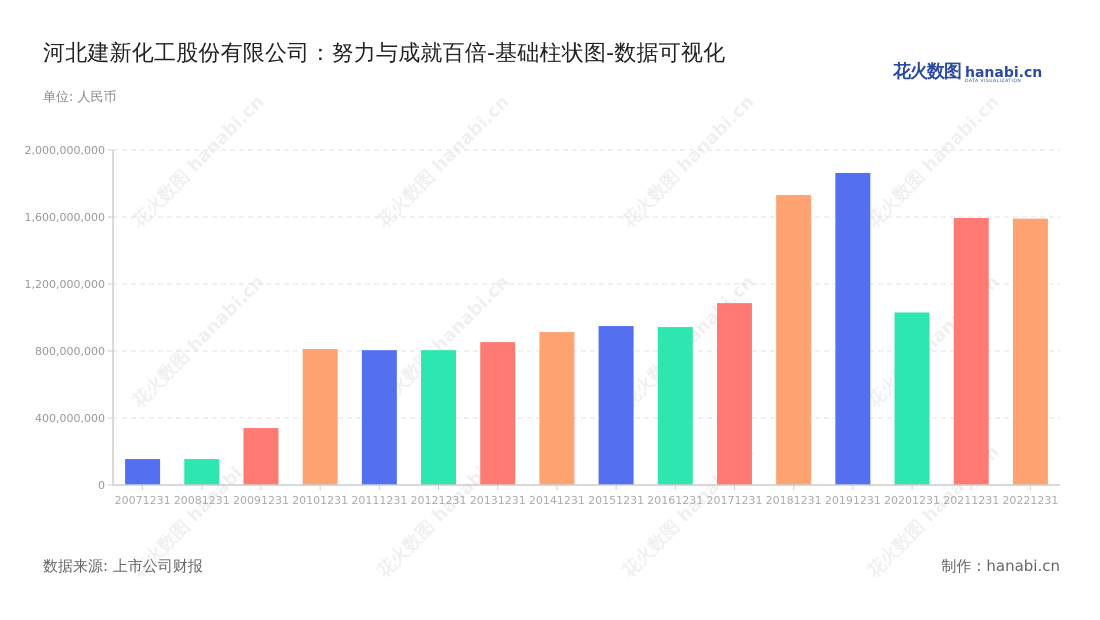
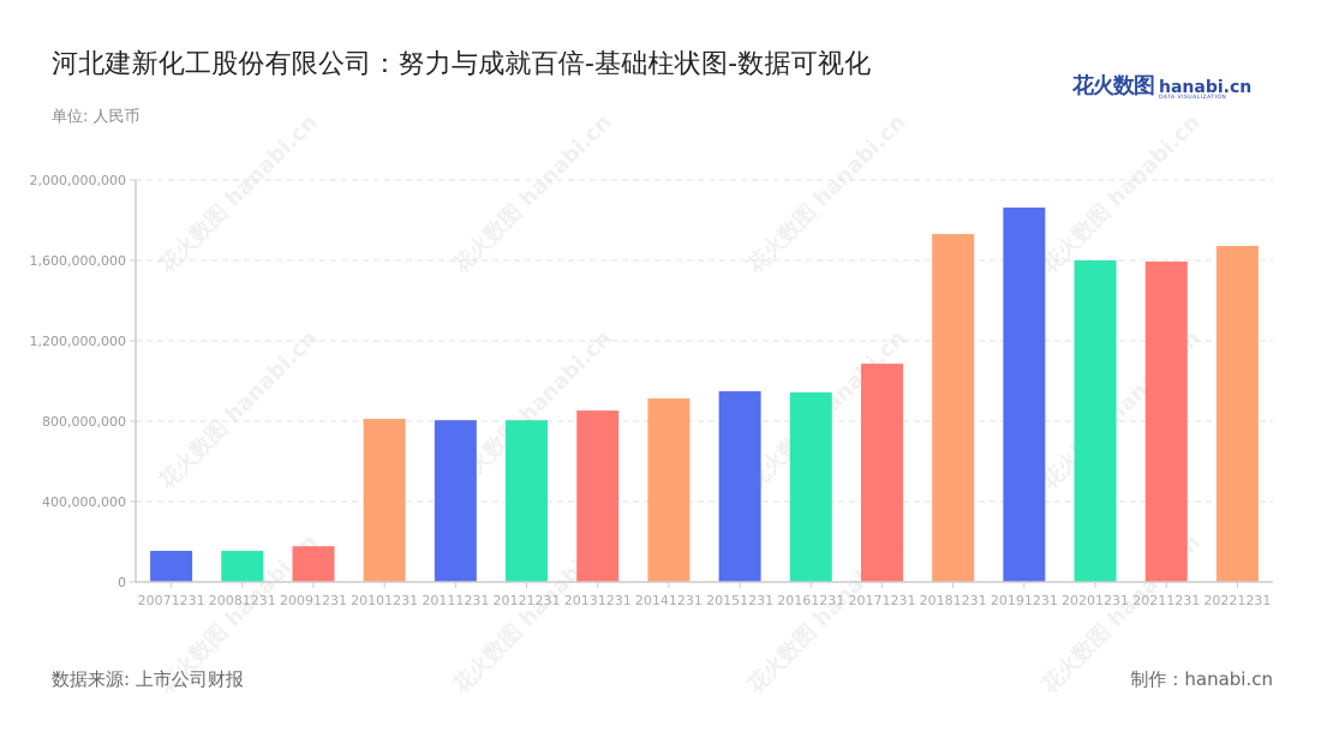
20091231: 340000000 -> 180000000
20201231: 1030000000 -> 1600000000
20221231: 1590000000 -> 1670000000
